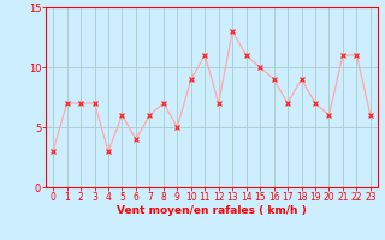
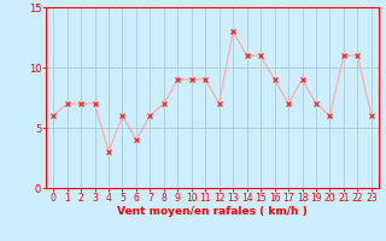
0: 3 -> 6
9: 5 -> 9
11: 11 -> 9
15: 10 -> 11
